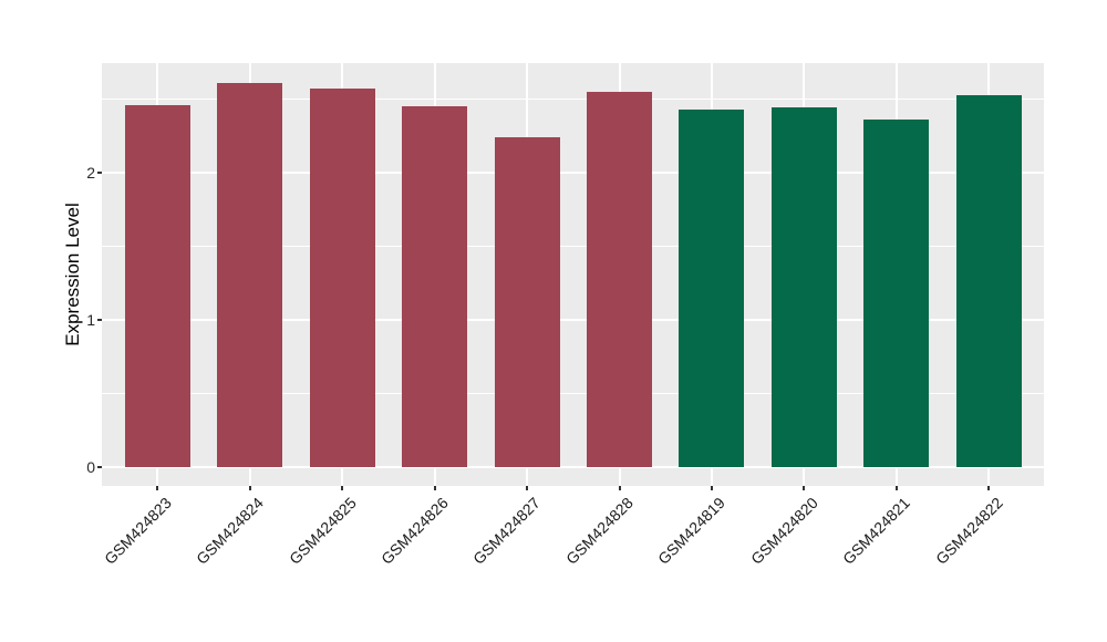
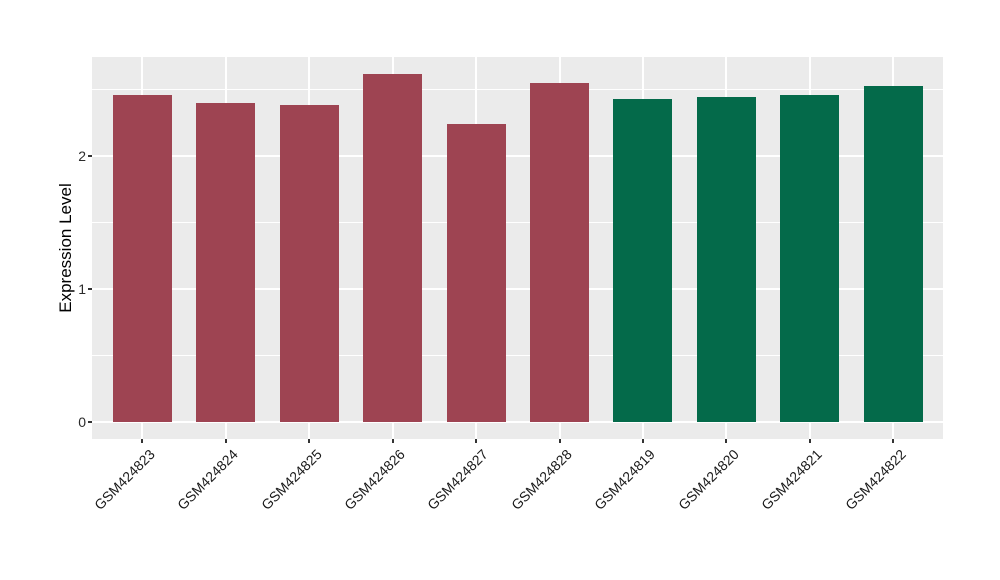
GSM424824: 2.61 -> 2.40
GSM424825: 2.57 -> 2.38
GSM424826: 2.45 -> 2.62
GSM424821: 2.36 -> 2.46
